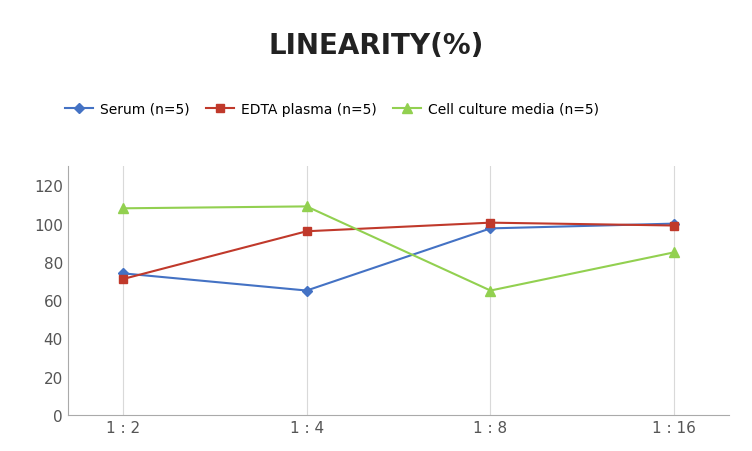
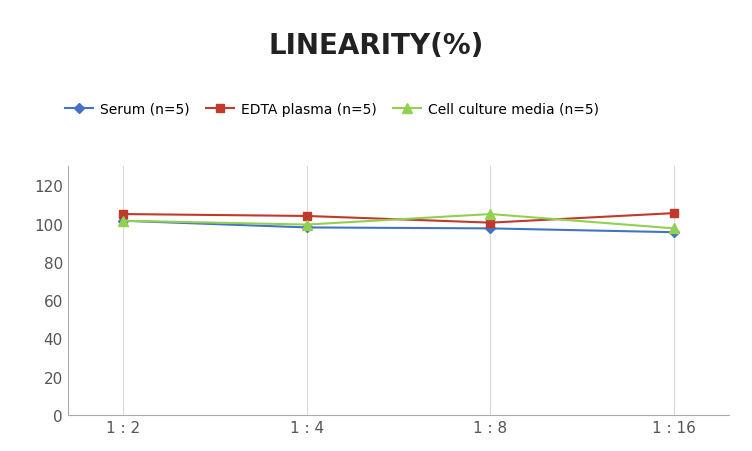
Serum (n=5)/1 : 2: 74 -> 102
EDTA plasma (n=5)/1 : 2: 71 -> 105
Cell culture media (n=5)/1 : 2: 108 -> 102
Serum (n=5)/1 : 4: 65 -> 98
EDTA plasma (n=5)/1 : 4: 96 -> 104
Cell culture media (n=5)/1 : 4: 109 -> 100
Cell culture media (n=5)/1 : 8: 65 -> 105
Serum (n=5)/1 : 16: 100 -> 96
EDTA plasma (n=5)/1 : 16: 99 -> 106
Cell culture media (n=5)/1 : 16: 85 -> 98
